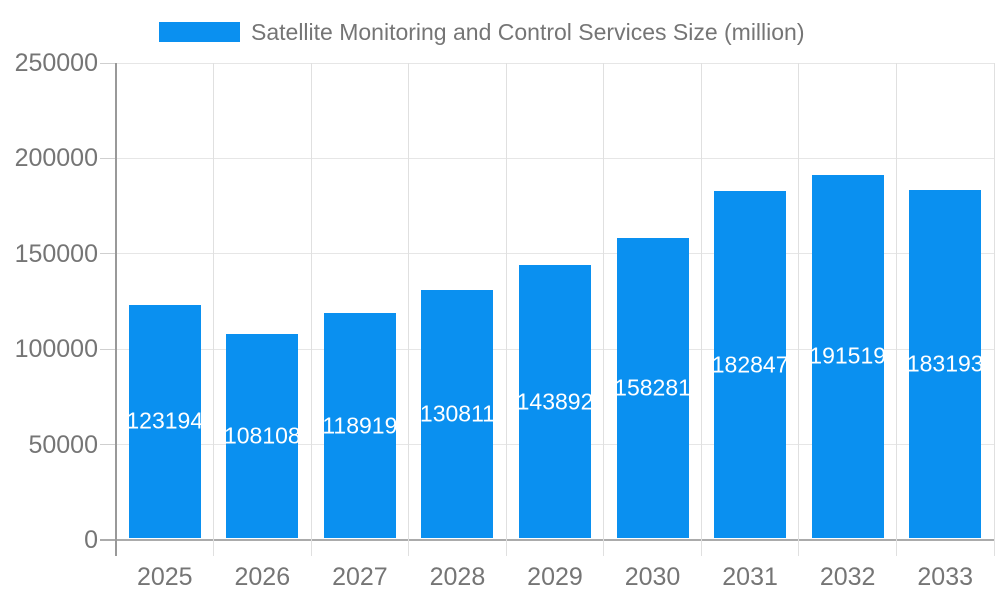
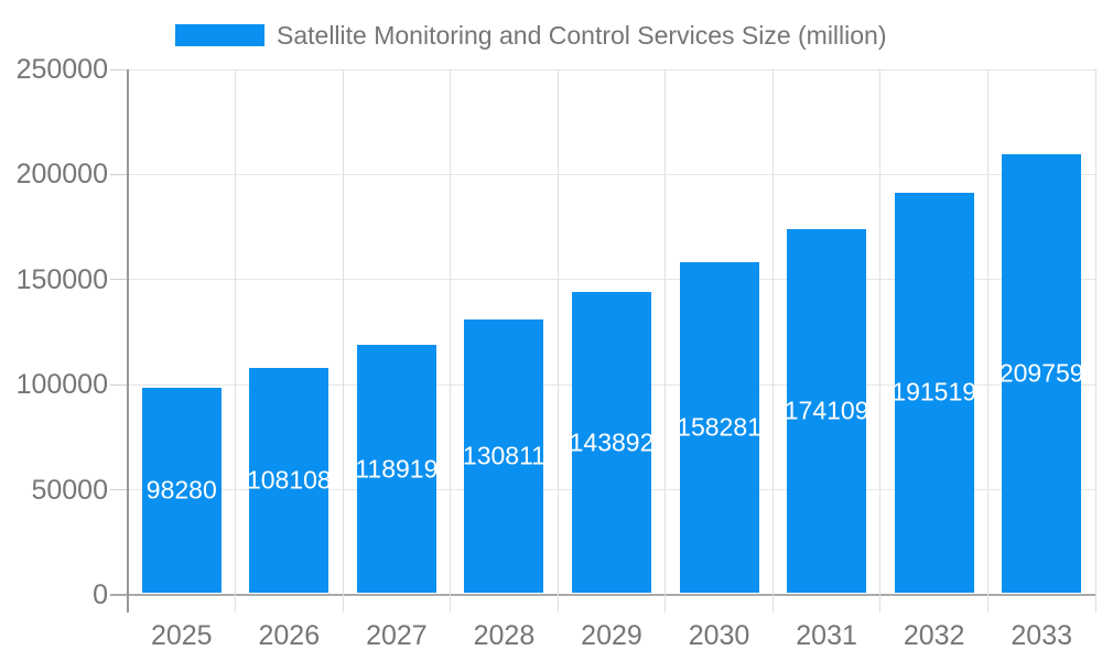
2025: 123194 -> 98280
2031: 182847 -> 174109
2033: 183193 -> 209759
